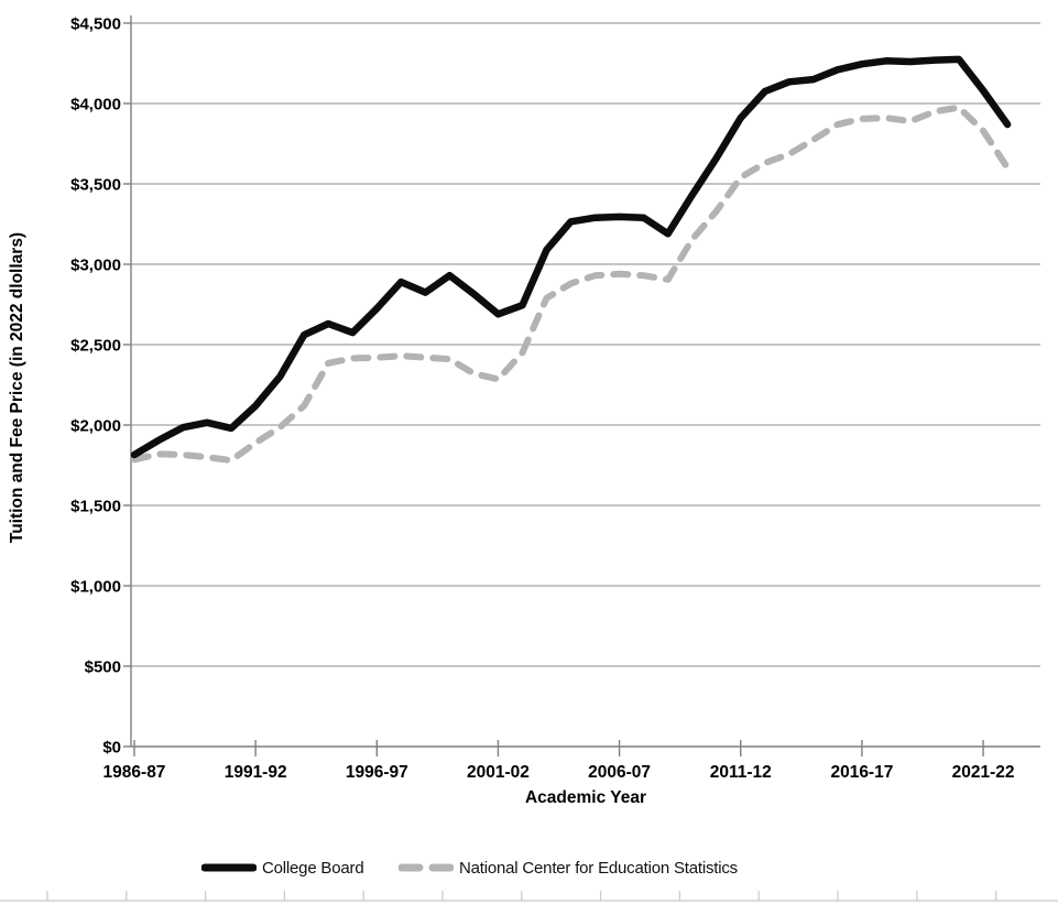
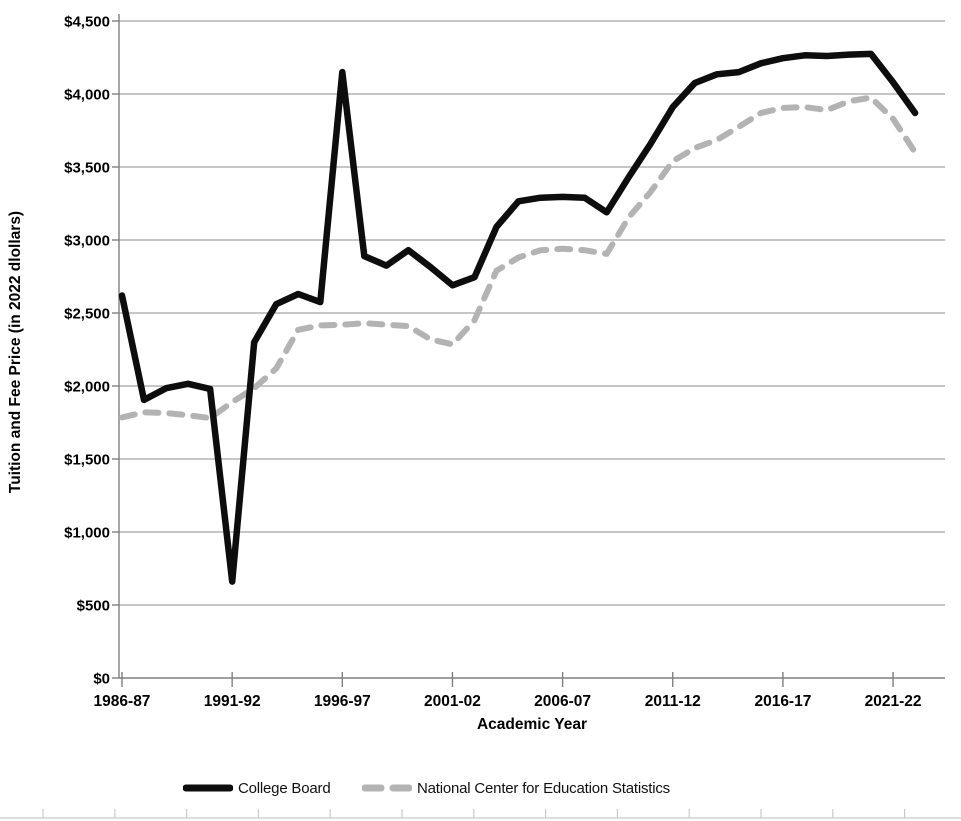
College Board/1986-87: $1820 -> $2620
College Board/1991-92: $2120 -> $660
College Board/1996-97: $2720 -> $4150
